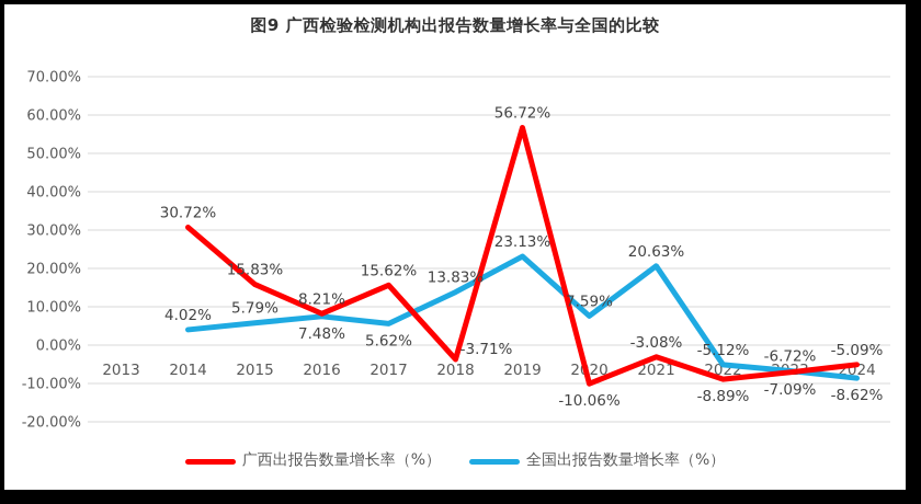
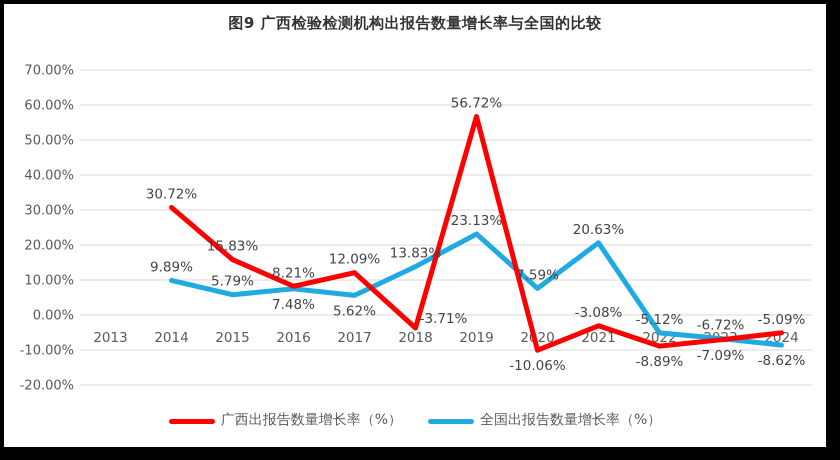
全国出报告数量增长率（%）/2014: 4.02% -> 9.89%
广西出报告数量增长率（%）/2017: 15.62% -> 12.09%
